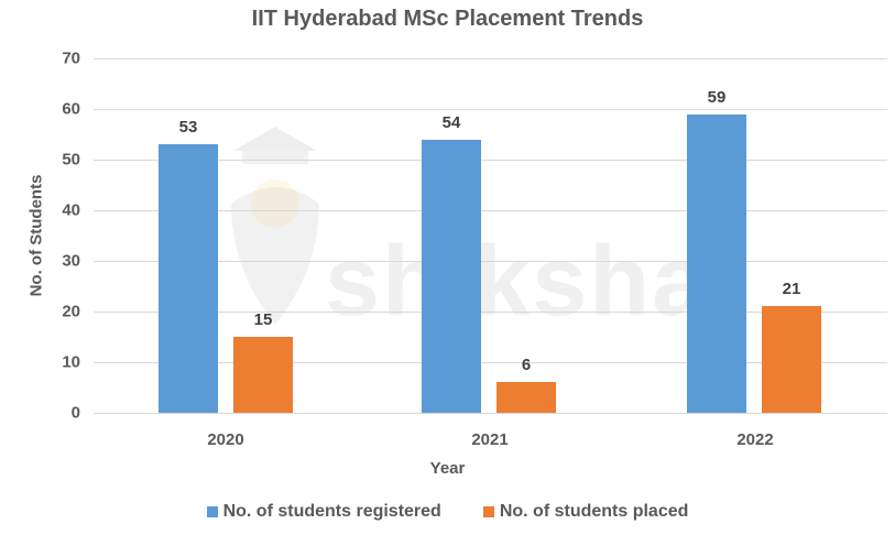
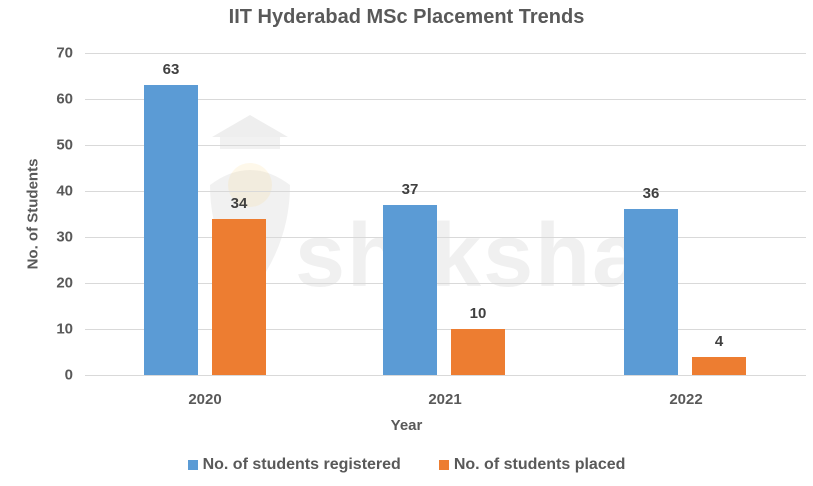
No. of students registered/2020: 53 -> 63
No. of students placed/2020: 15 -> 34
No. of students registered/2021: 54 -> 37
No. of students placed/2021: 6 -> 10
No. of students registered/2022: 59 -> 36
No. of students placed/2022: 21 -> 4
